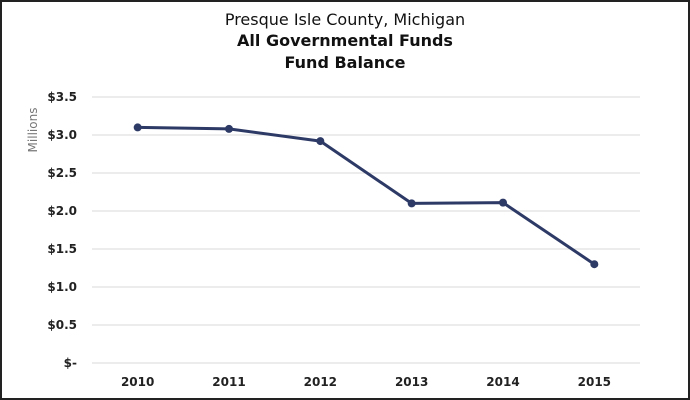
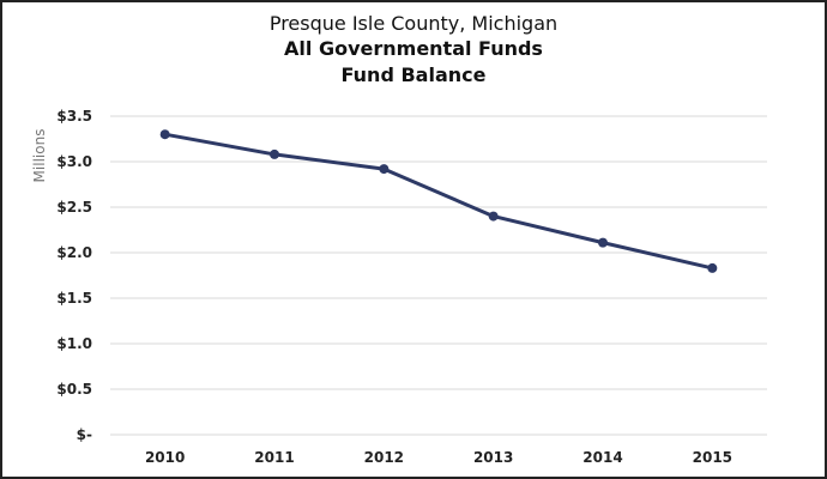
2010: $3.1 -> $3.3
2013: $2.1 -> $2.4
2015: $1.3 -> $1.8
